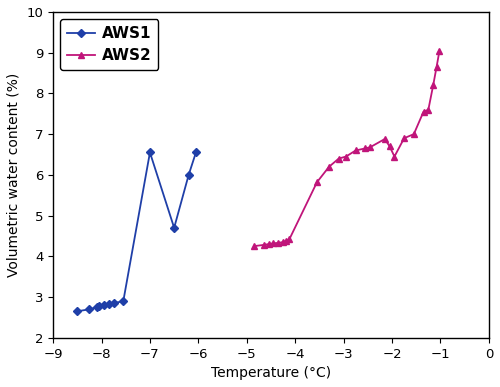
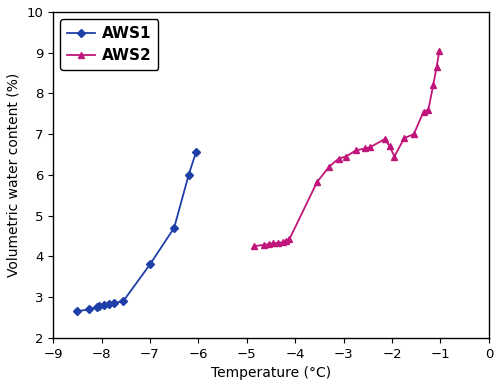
AWS1/−7: 6.55 -> 3.80
